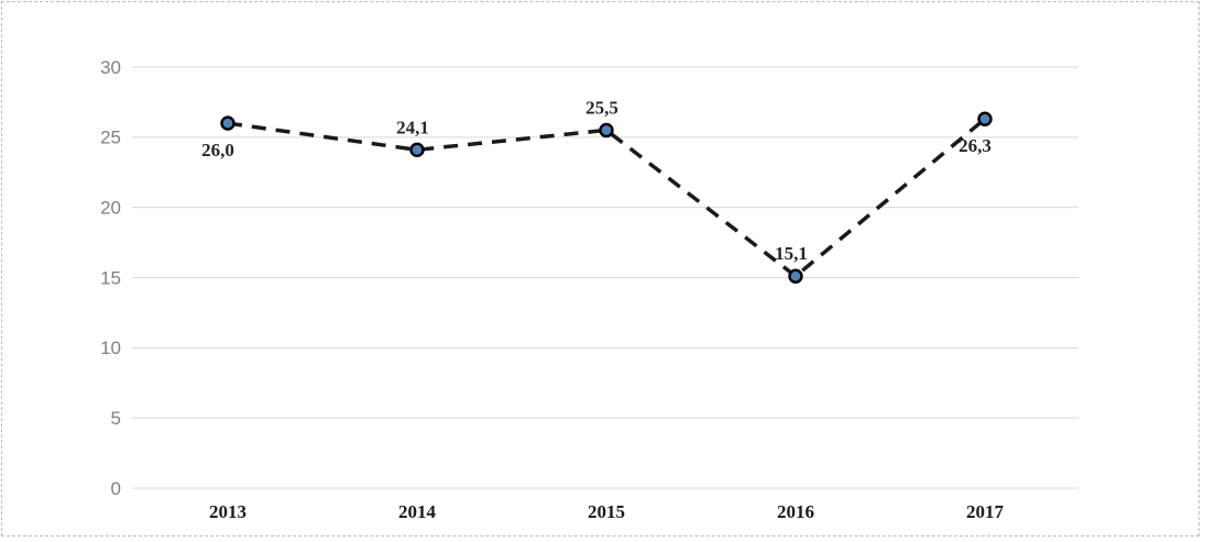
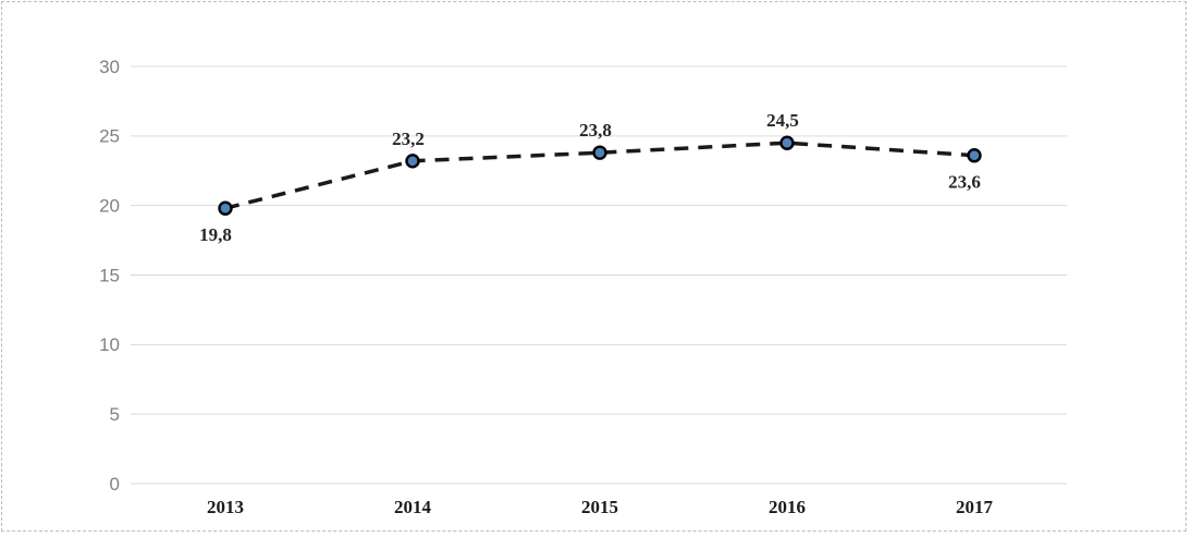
2013: 26,0 -> 19,8
2014: 24,1 -> 23,2
2015: 25,5 -> 23,8
2016: 15,1 -> 24,5
2017: 26,3 -> 23,6
